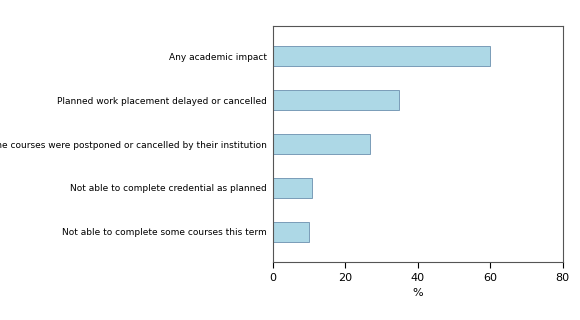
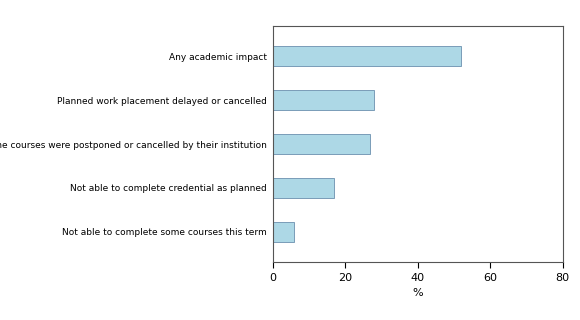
Any academic impact: 60 -> 52
Planned work placement delayed or cancelled: 35 -> 28
Not able to complete credential as planned: 11 -> 17
Not able to complete some courses this term: 10 -> 6
